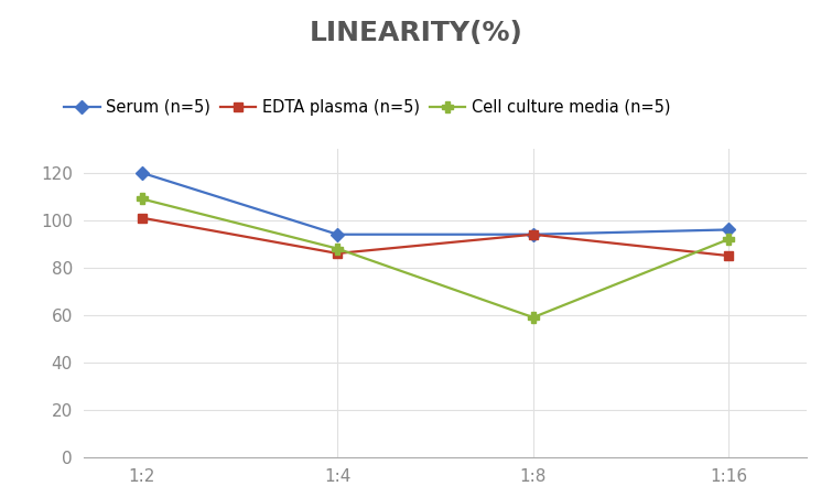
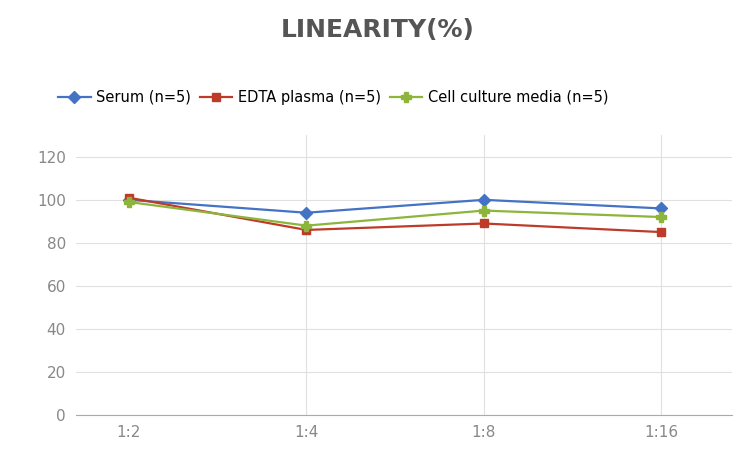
Serum (n=5)/1:2: 120 -> 100
Cell culture media (n=5)/1:2: 109 -> 99
Serum (n=5)/1:8: 94 -> 100
EDTA plasma (n=5)/1:8: 94 -> 89
Cell culture media (n=5)/1:8: 59 -> 95
